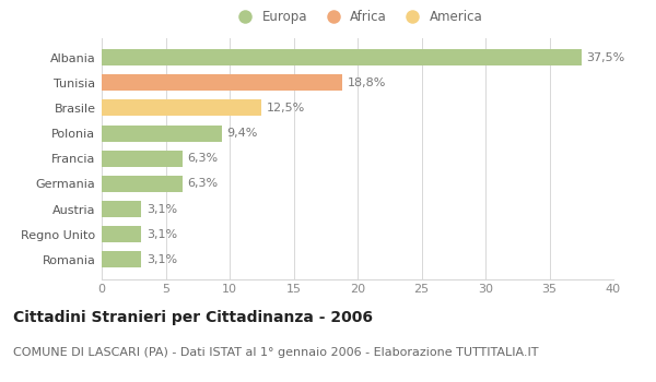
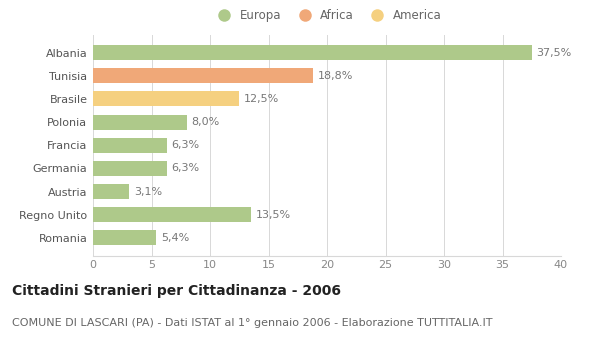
Polonia: 9,4% -> 8,0%
Regno Unito: 3,1% -> 13,5%
Romania: 3,1% -> 5,4%
